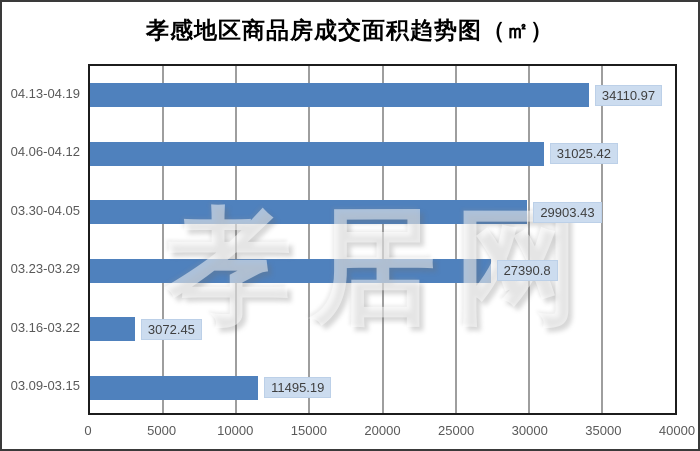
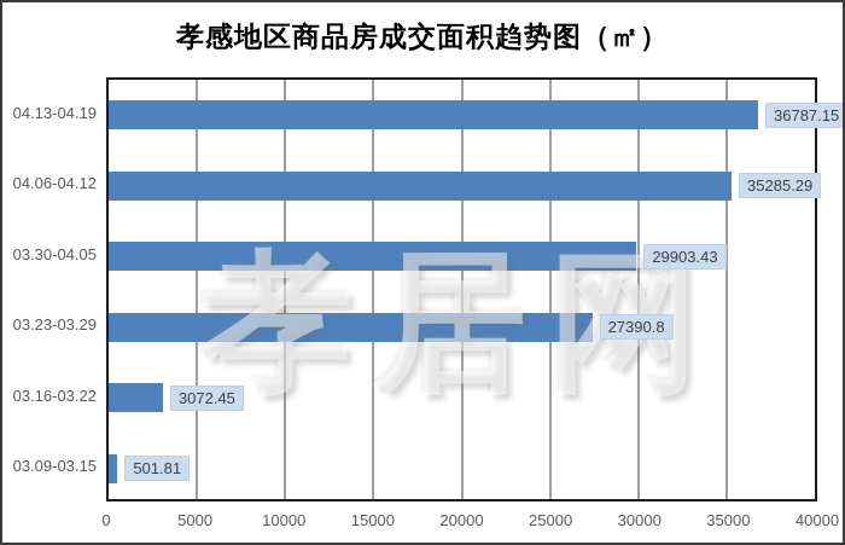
04.13-04.19: 34110.97 -> 36787.15
04.06-04.12: 31025.42 -> 35285.29
03.09-03.15: 11495.19 -> 501.81
